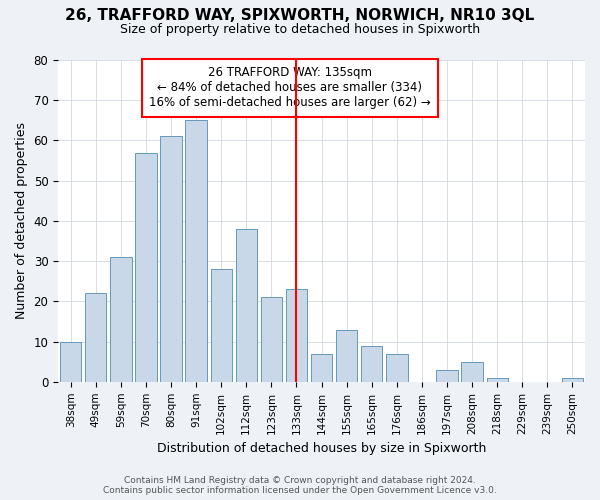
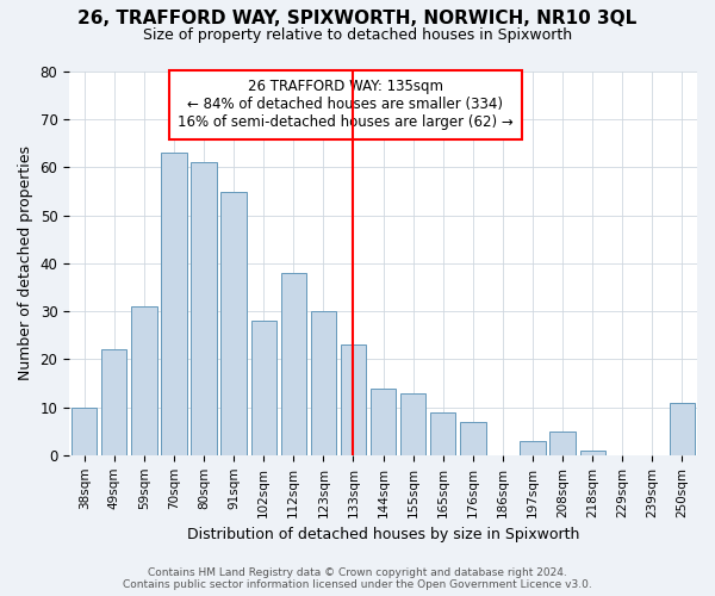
70sqm: 57 -> 63
91sqm: 65 -> 55
123sqm: 21 -> 30
144sqm: 7 -> 14
250sqm: 1 -> 11
